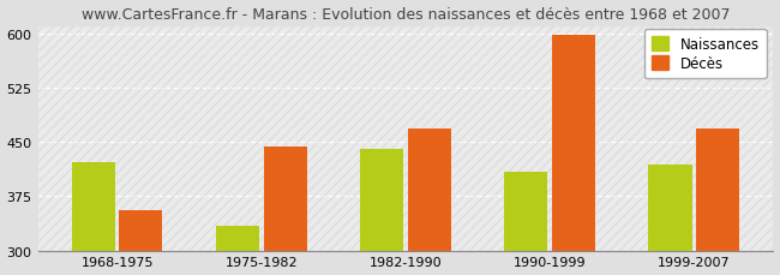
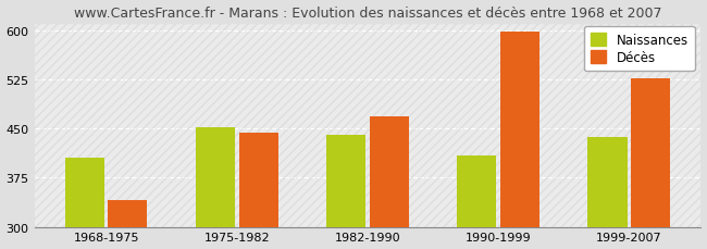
Naissances/1968-1975: 422 -> 405
Décès/1968-1975: 356 -> 340
Naissances/1975-1982: 334 -> 452
Naissances/1999-2007: 418 -> 437
Décès/1999-2007: 468 -> 527
